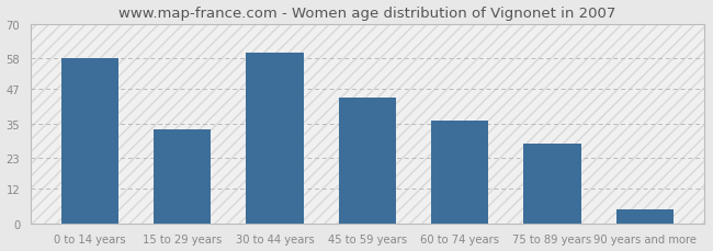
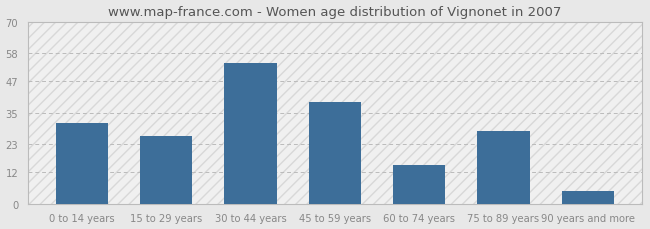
0 to 14 years: 58 -> 31
15 to 29 years: 33 -> 26
30 to 44 years: 60 -> 54
45 to 59 years: 44 -> 39
60 to 74 years: 36 -> 15
